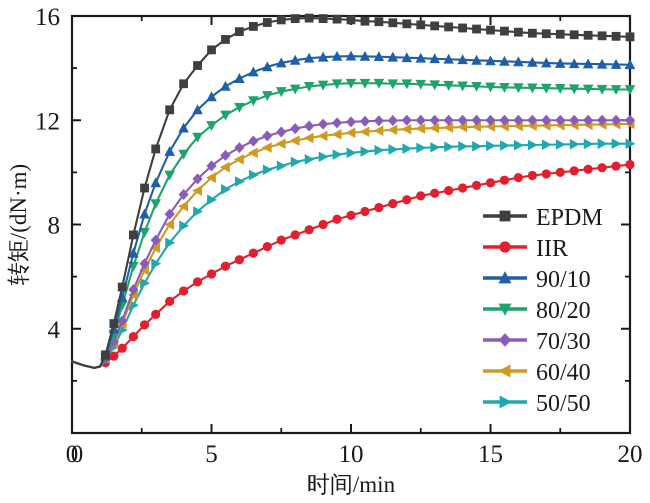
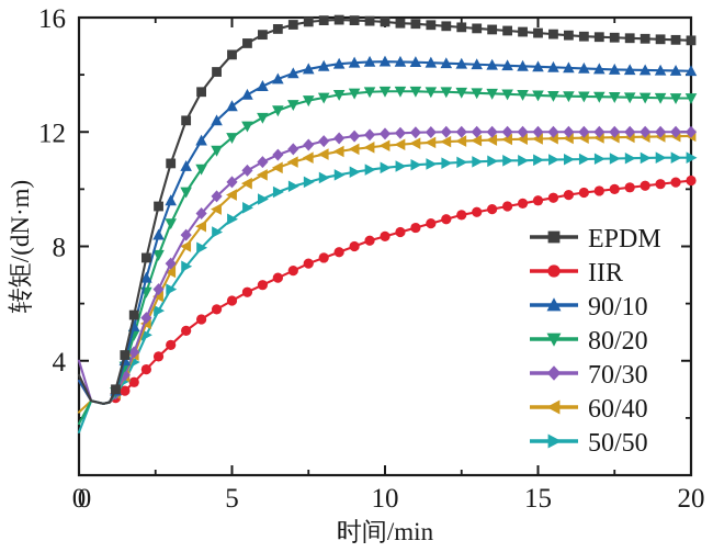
EPDM/0: 2.8 -> 3.5
IIR/0: 2.8 -> 3.3
90/10/0: 2.8 -> 3.3
80/20/0: 2.8 -> 1.8
70/30/0: 2.8 -> 4.0
60/40/0: 2.8 -> 2.2
50/50/0: 2.8 -> 1.5
